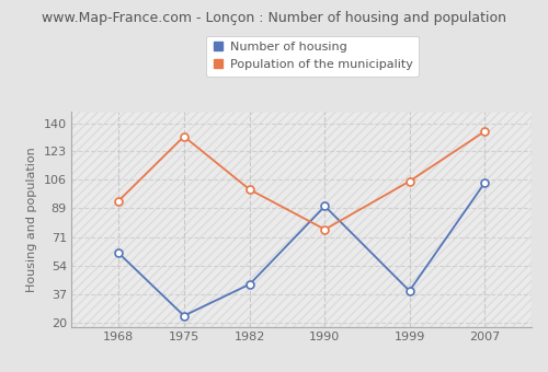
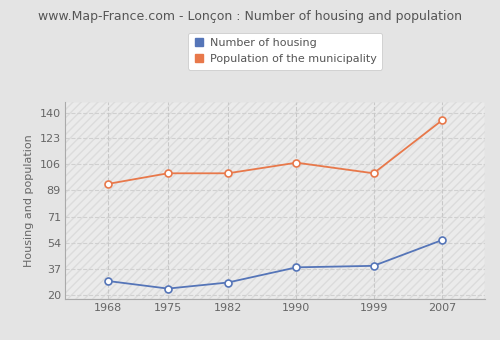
Number of housing/1968: 62 -> 29
Population of the municipality/1975: 132 -> 100
Number of housing/1982: 43 -> 28
Number of housing/1990: 90 -> 38
Population of the municipality/1990: 76 -> 107
Population of the municipality/1999: 105 -> 100
Number of housing/2007: 104 -> 56
